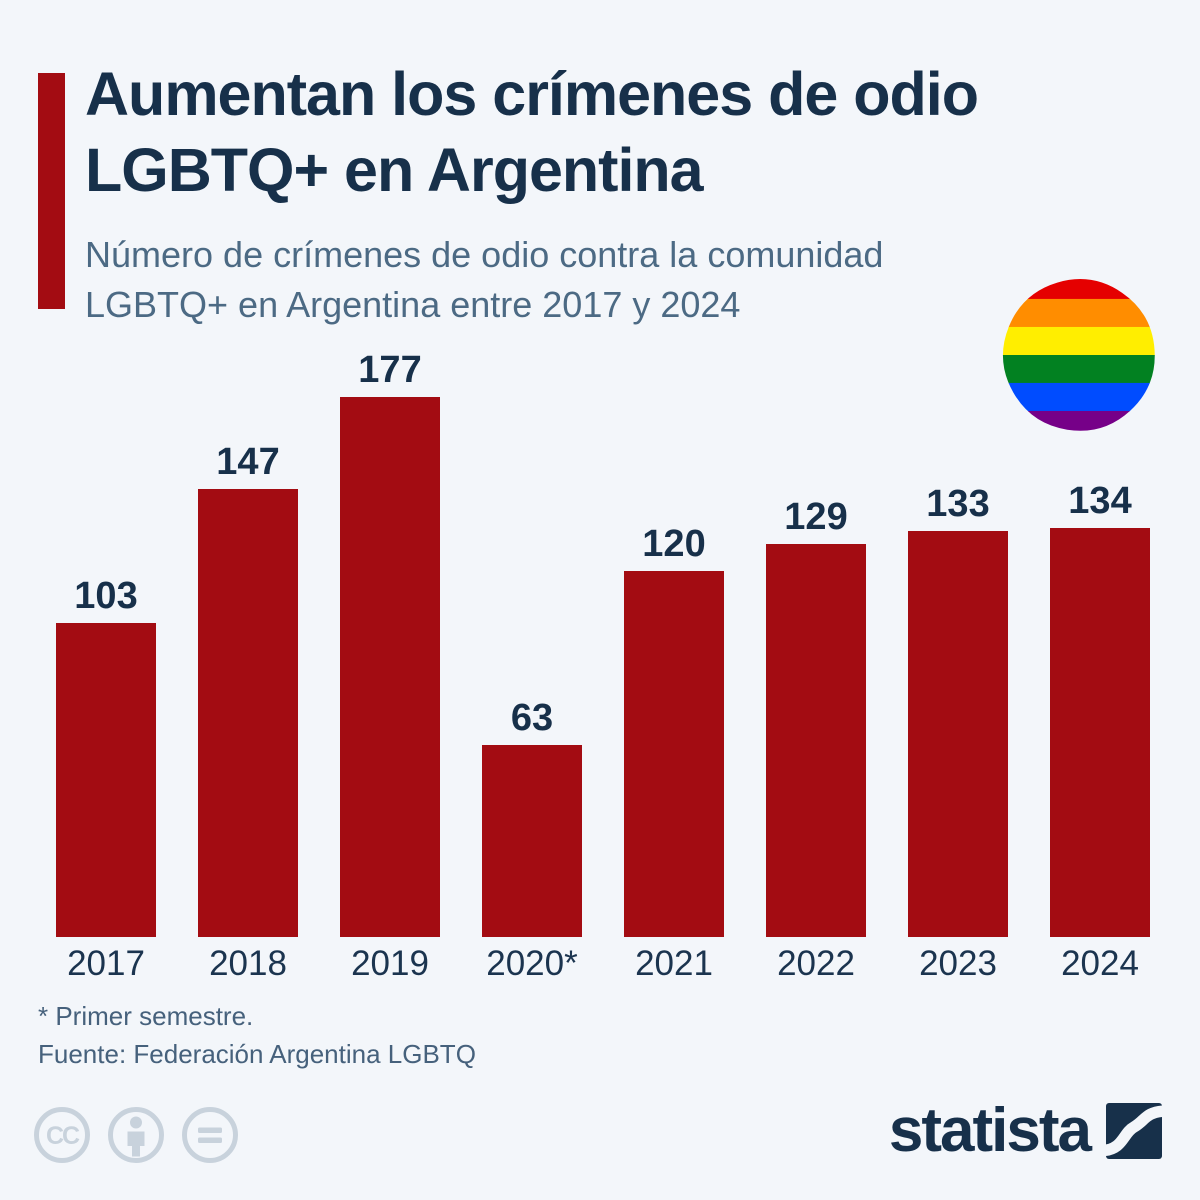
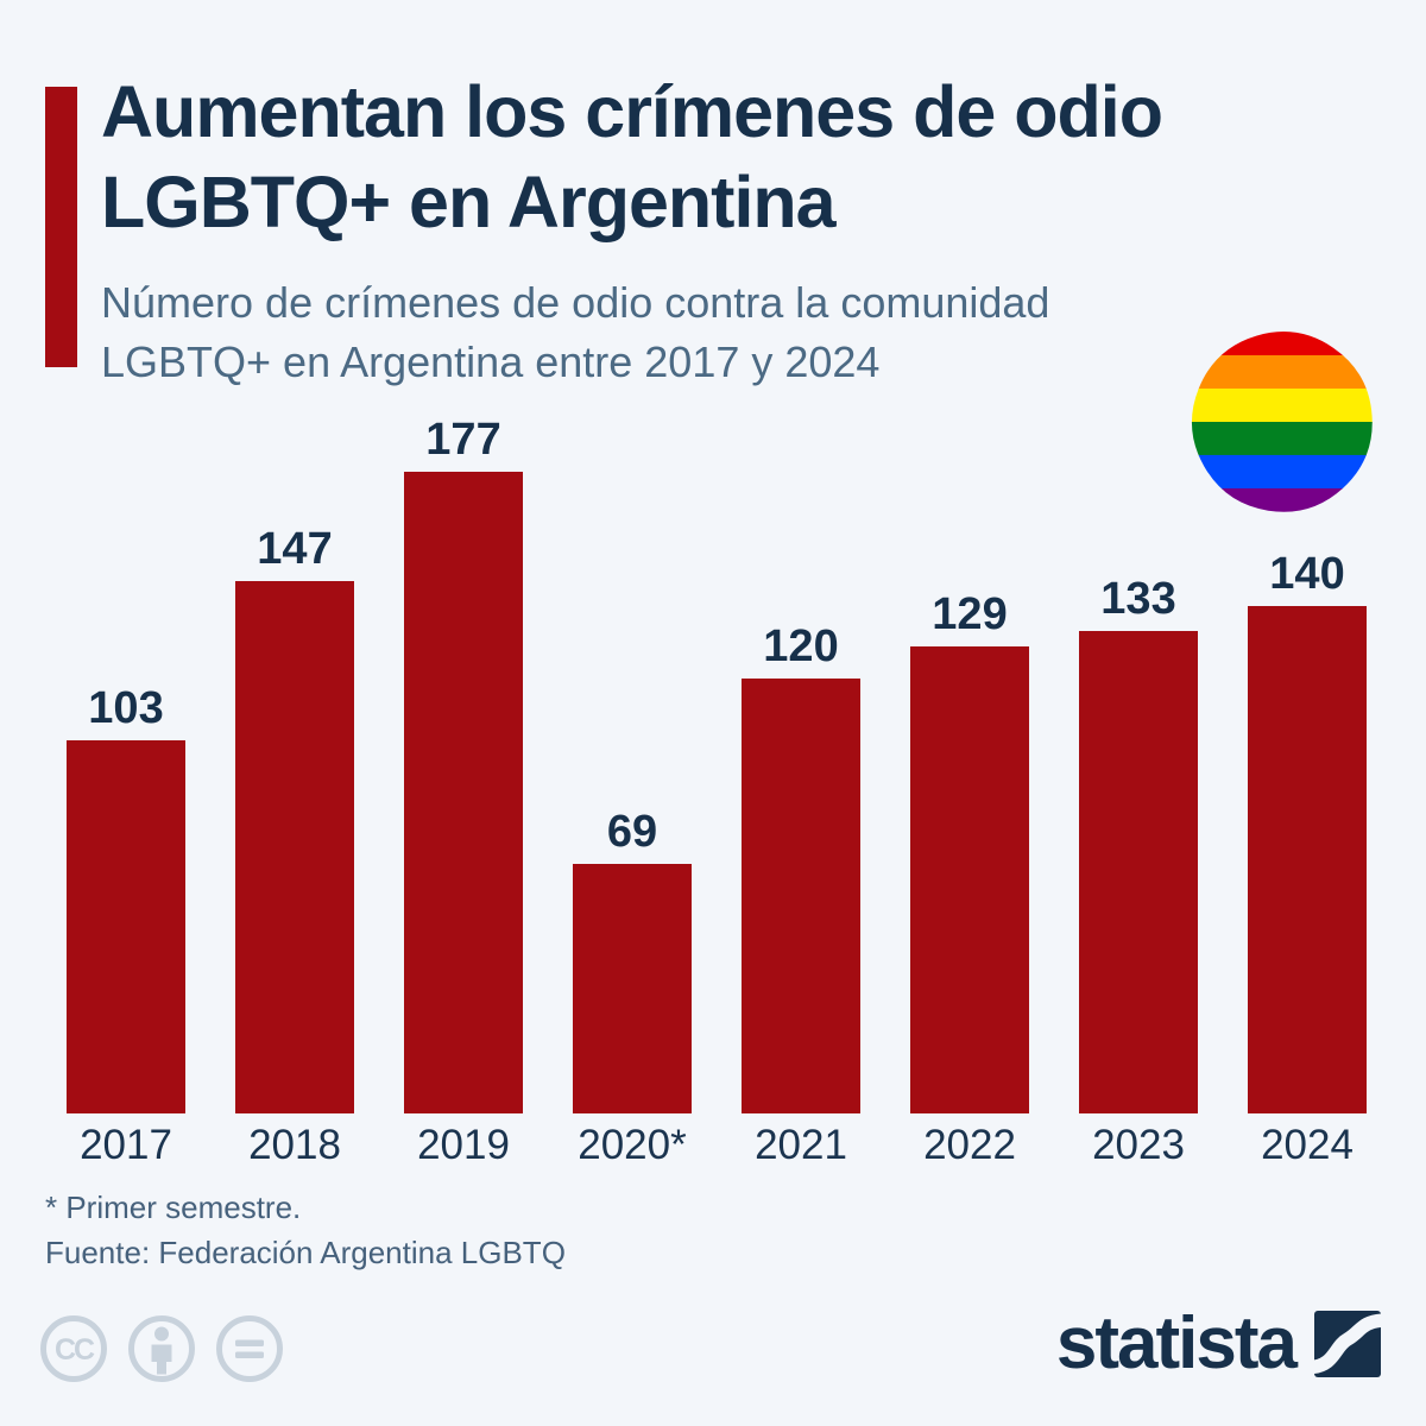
2020*: 63 -> 69
2024: 134 -> 140
